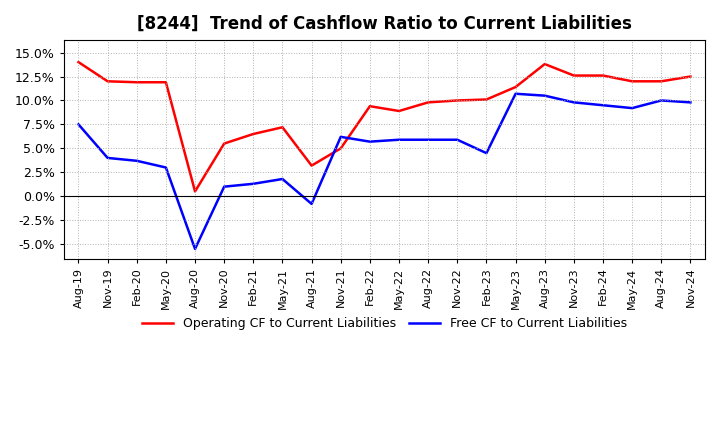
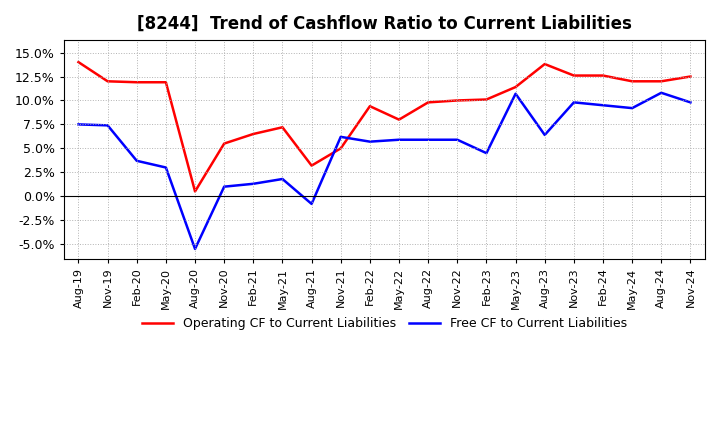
Free CF to Current Liabilities/Nov-19: 4.0% -> 7.4%
Operating CF to Current Liabilities/May-22: 8.9% -> 8.0%
Free CF to Current Liabilities/Aug-23: 10.5% -> 6.4%
Free CF to Current Liabilities/Aug-24: 10.0% -> 10.8%
